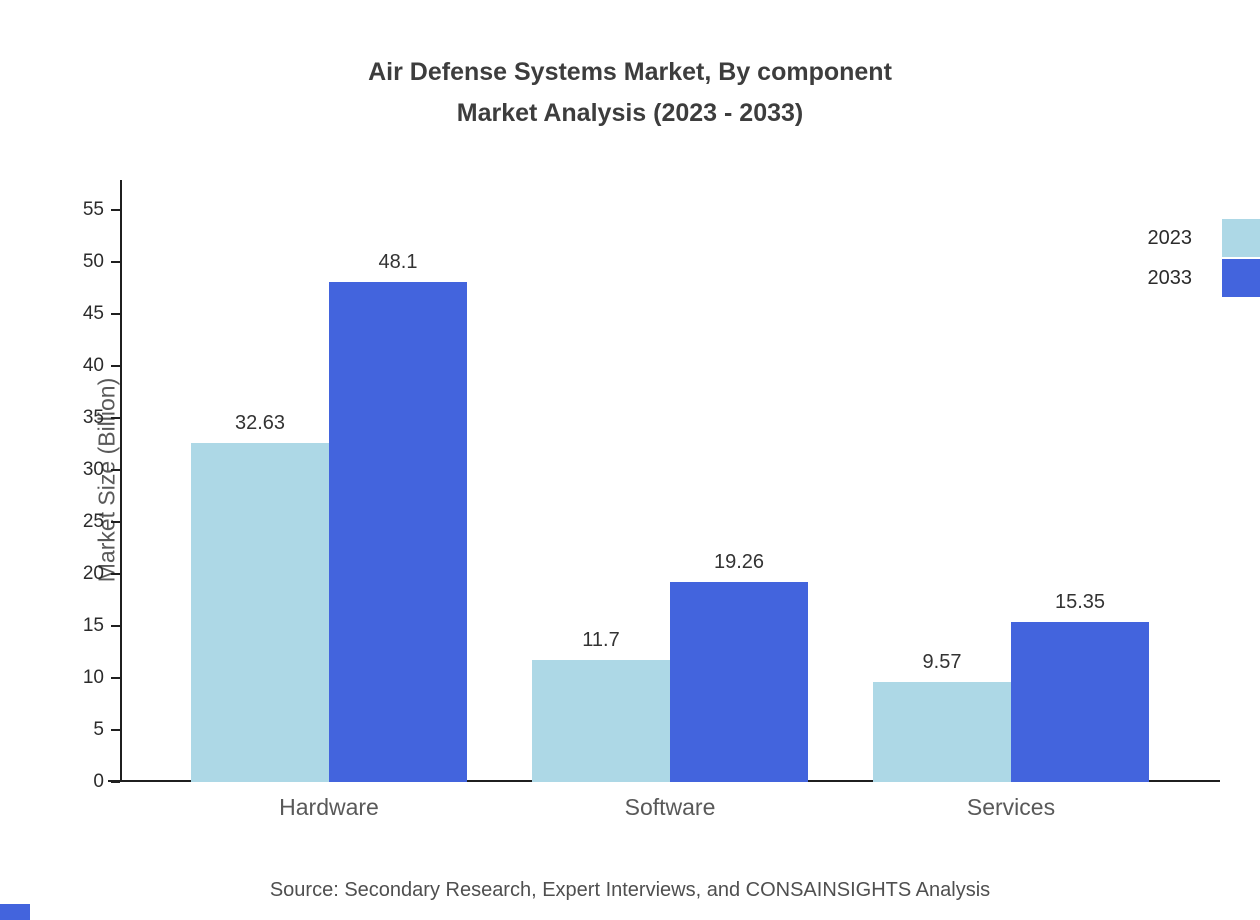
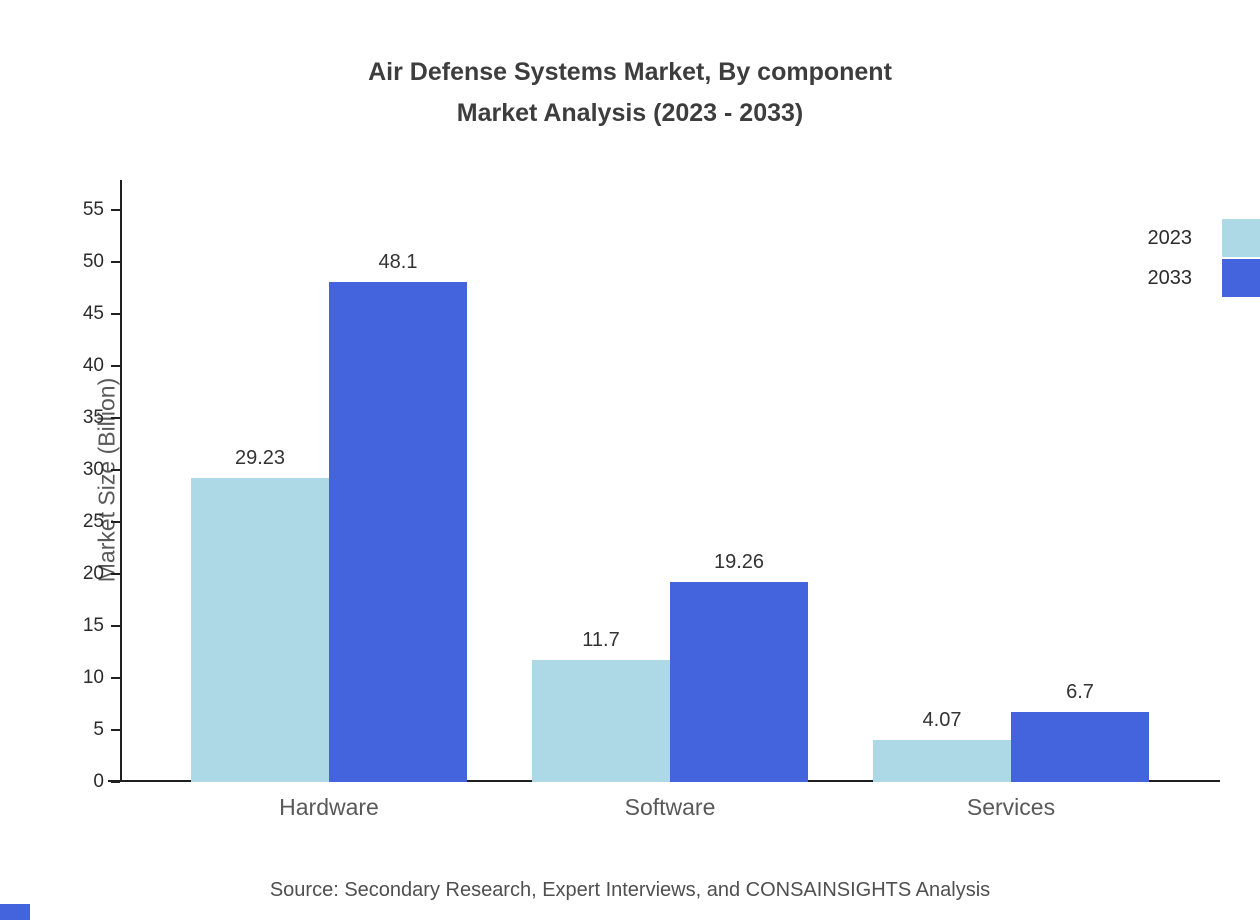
2023/Hardware: 32.63 -> 29.23
2023/Services: 9.57 -> 4.07
2033/Services: 15.35 -> 6.7
